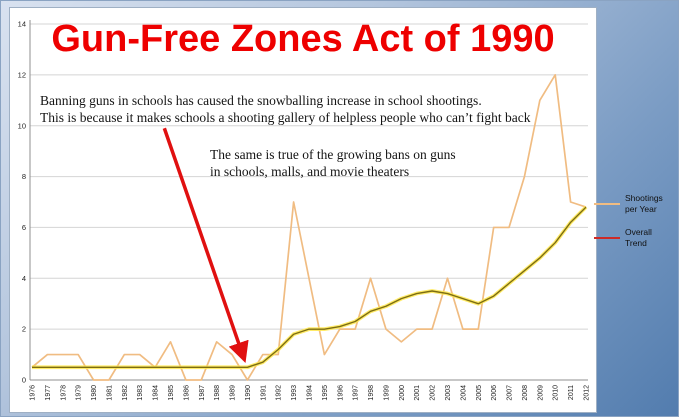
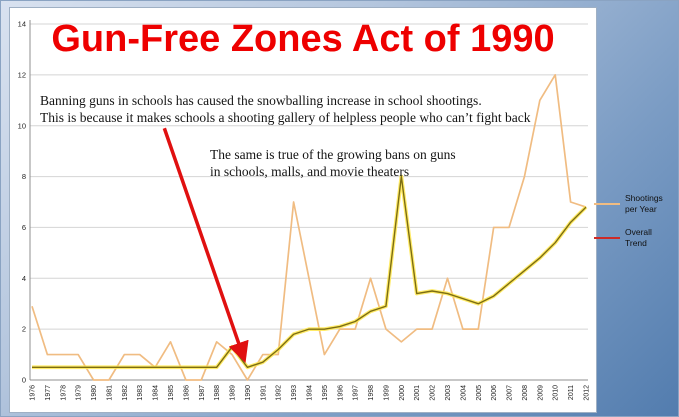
Shootings per Year/1976: 0.5 -> 2.9
Overall Trend/1989: 0.5 -> 1.3
Overall Trend/2000: 3.2 -> 8.0
